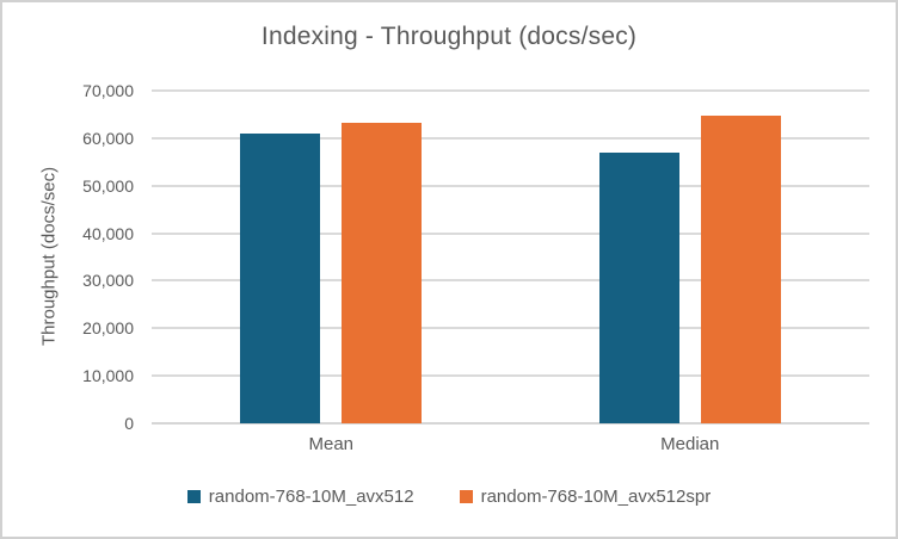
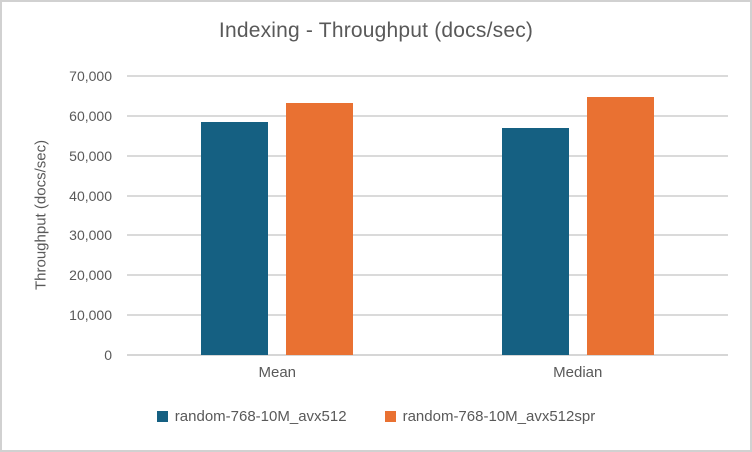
random-768-10M_avx512/Mean: 61000 -> 58000
